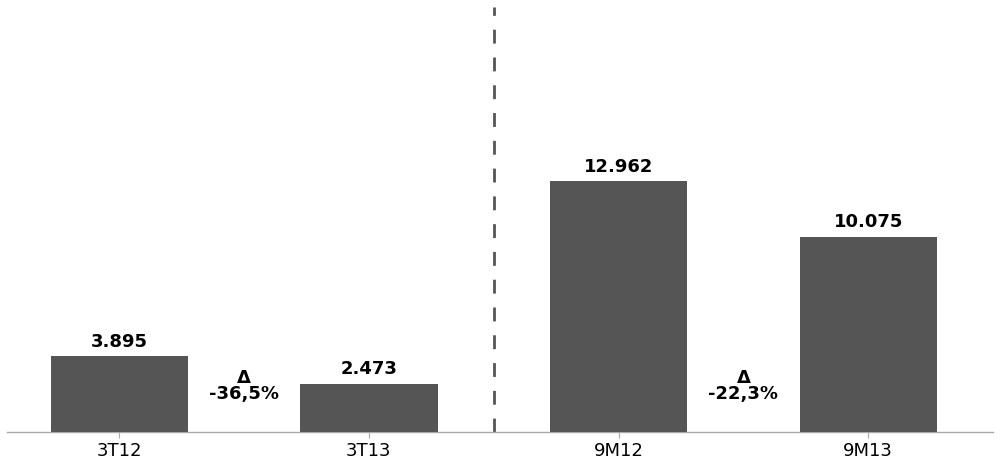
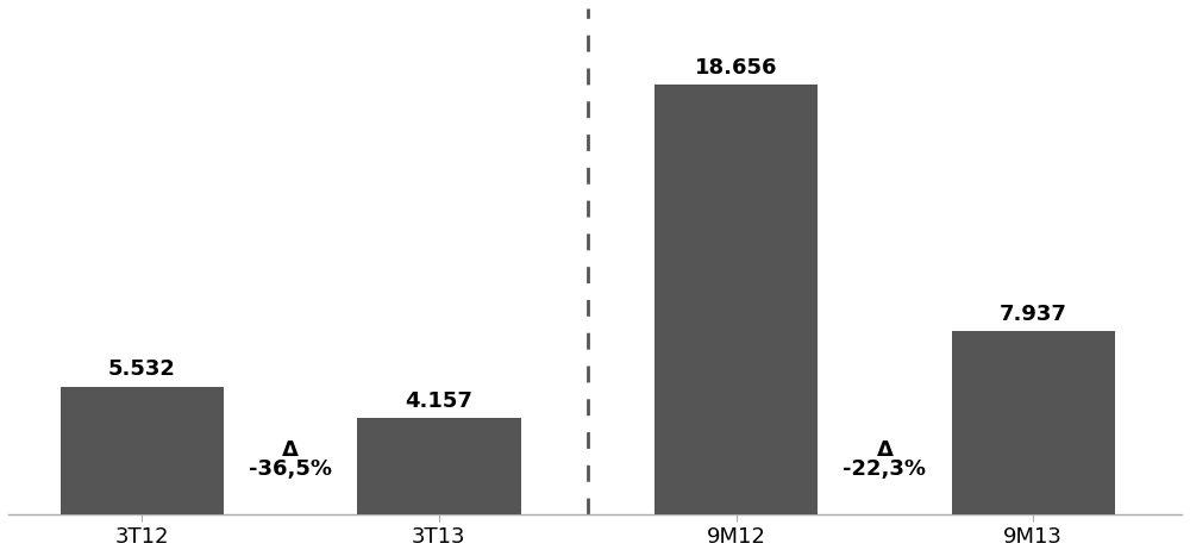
3T12: 3.895 -> 5.532
3T13: 2.473 -> 4.157
9M12: 12.962 -> 18.656
9M13: 10.075 -> 7.937
